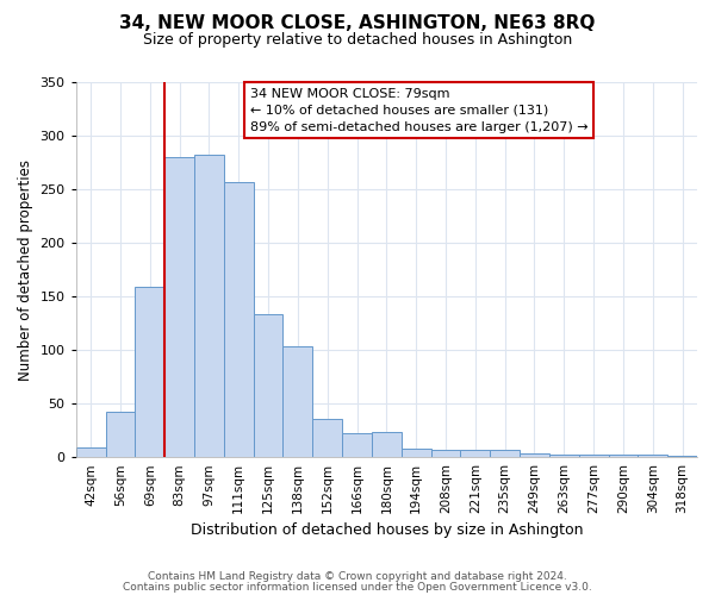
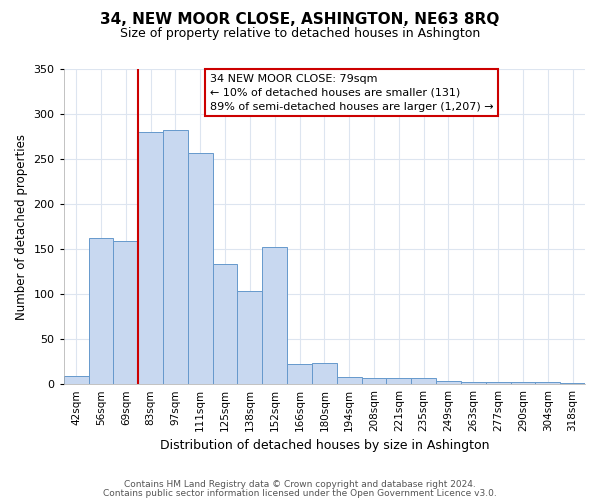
56sqm: 42 -> 162
152sqm: 36 -> 152
